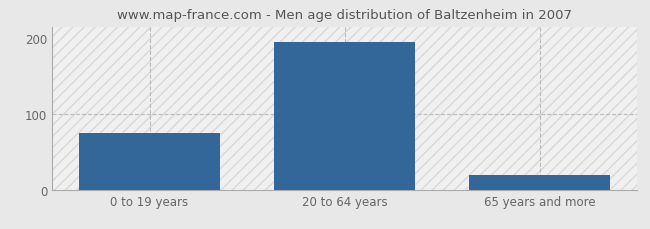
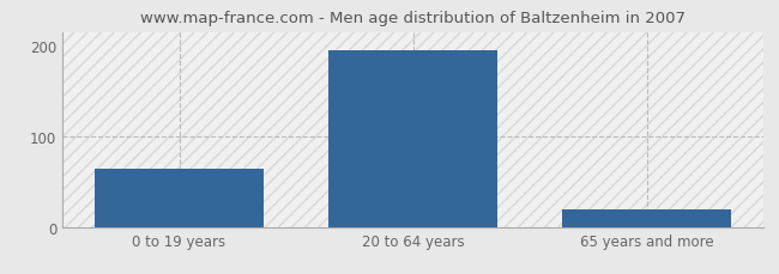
0 to 19 years: 75 -> 64
